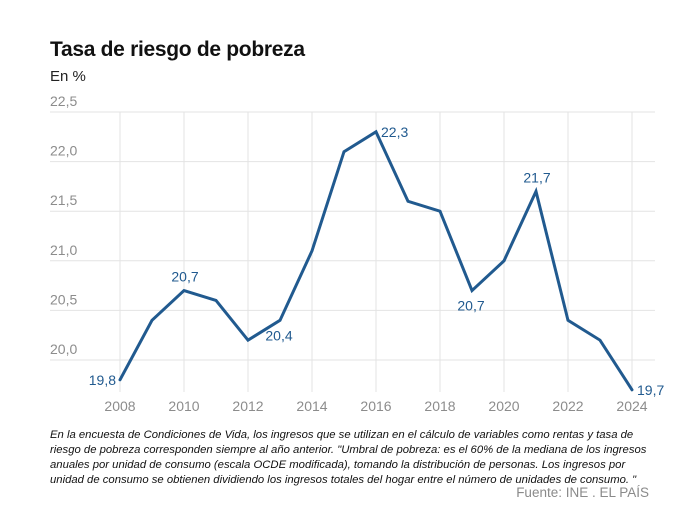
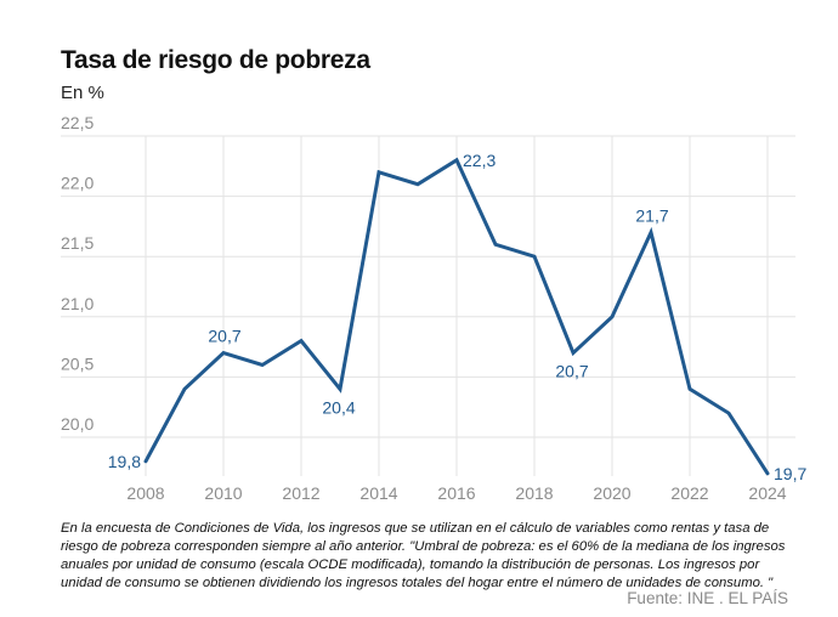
2012: 20,2 -> 20,8
2014: 21,1 -> 22,2
